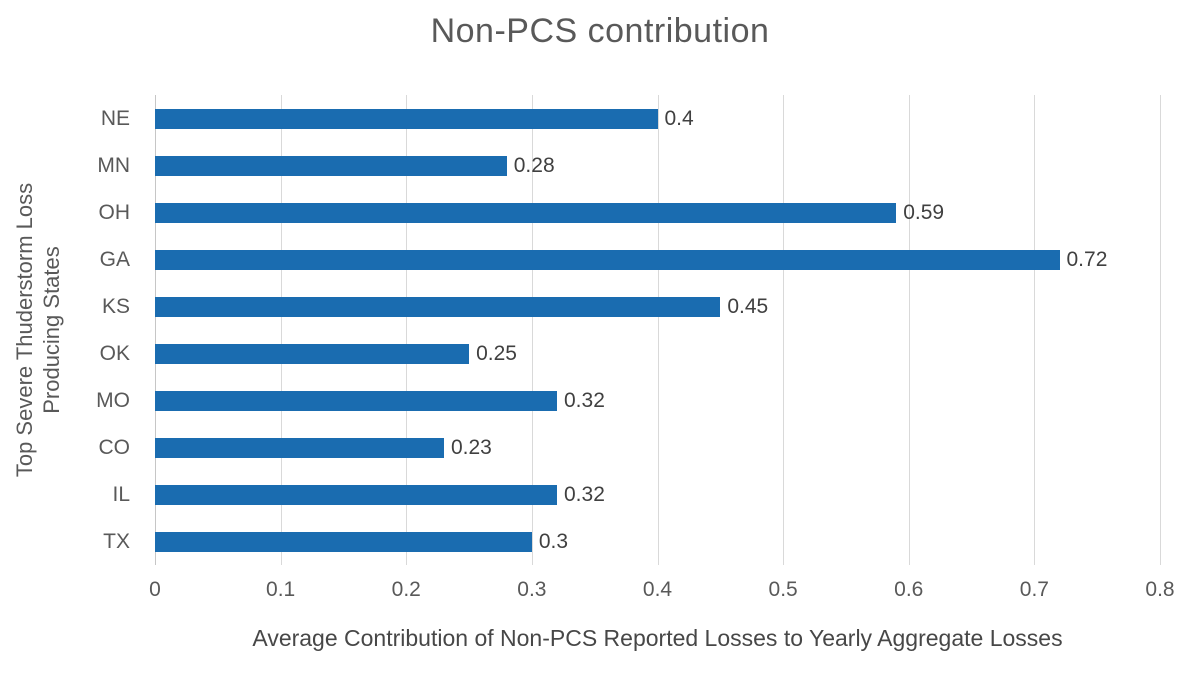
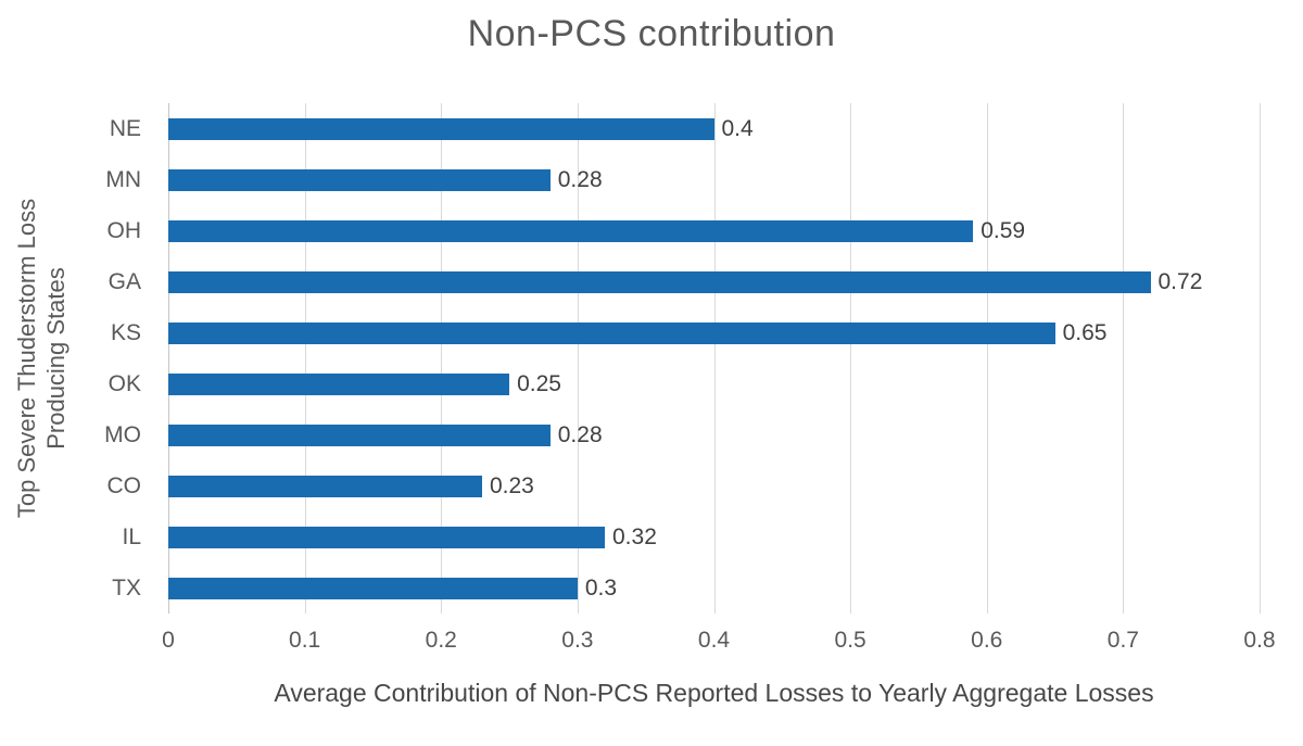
KS: 0.45 -> 0.65
MO: 0.32 -> 0.28
